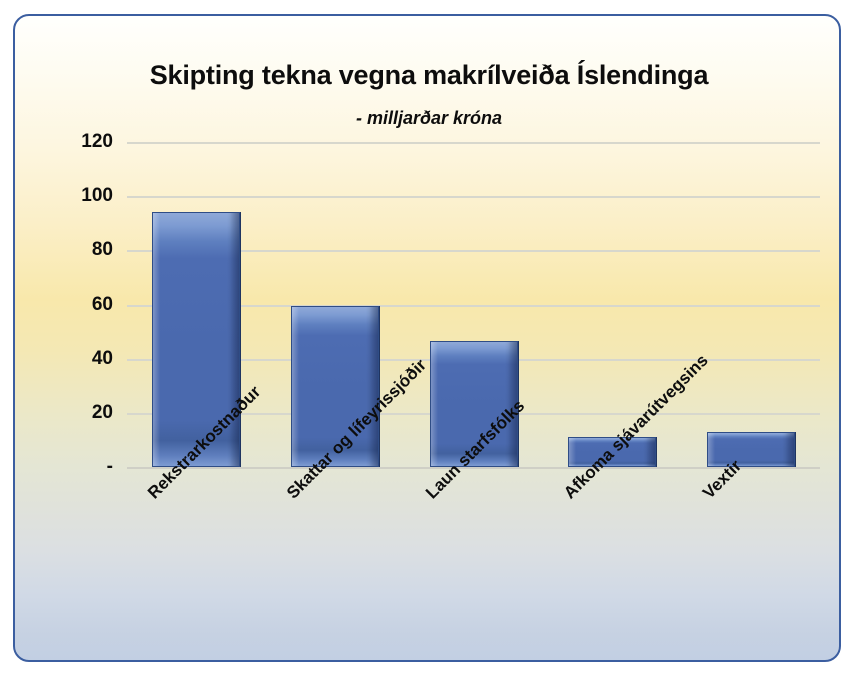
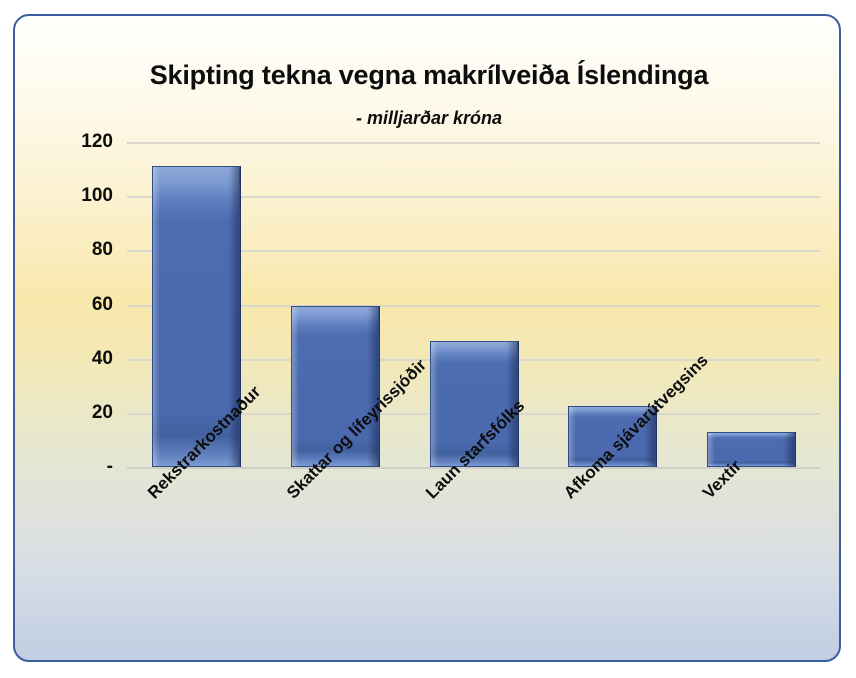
Rekstrarkostnaður: 94 -> 111
Afkoma sjávarútvegsins: 11 -> 22
